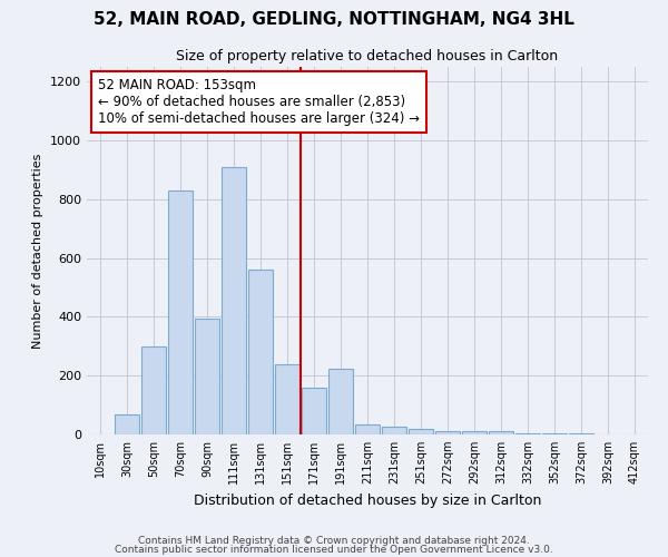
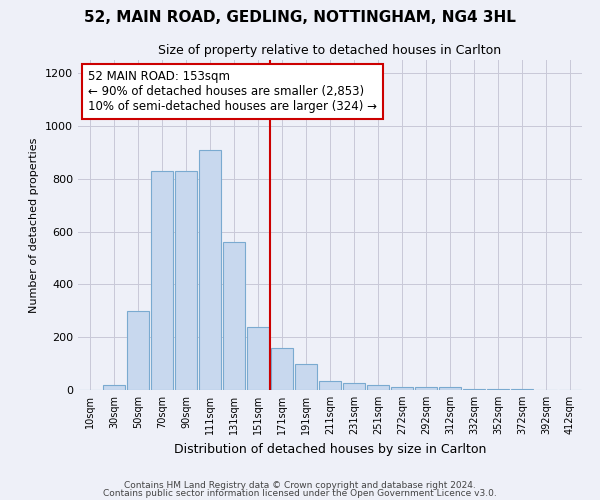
30sqm: 70 -> 20
90sqm: 395 -> 830
191sqm: 225 -> 100
